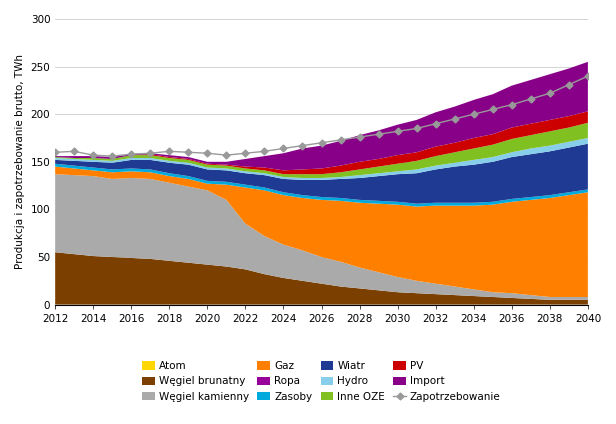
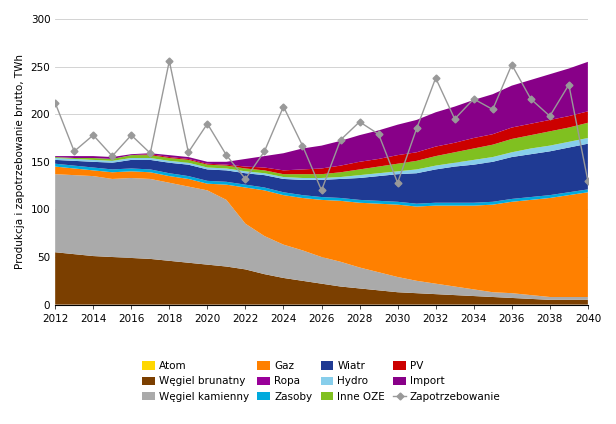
Zapotrzebowanie/2012: 160 -> 212
Zapotrzebowanie/2014: 157 -> 178
Zapotrzebowanie/2016: 158 -> 178
Zapotrzebowanie/2018: 161 -> 256
Zapotrzebowanie/2020: 159 -> 190
Zapotrzebowanie/2022: 159 -> 132
Zapotrzebowanie/2024: 164 -> 208
Zapotrzebowanie/2026: 170 -> 120
Zapotrzebowanie/2028: 176 -> 192
Zapotrzebowanie/2030: 182 -> 128
Zapotrzebowanie/2032: 190 -> 238
Zapotrzebowanie/2034: 200 -> 216
Zapotrzebowanie/2036: 210 -> 252
Zapotrzebowanie/2038: 222 -> 198
Zapotrzebowanie/2040: 240 -> 130
